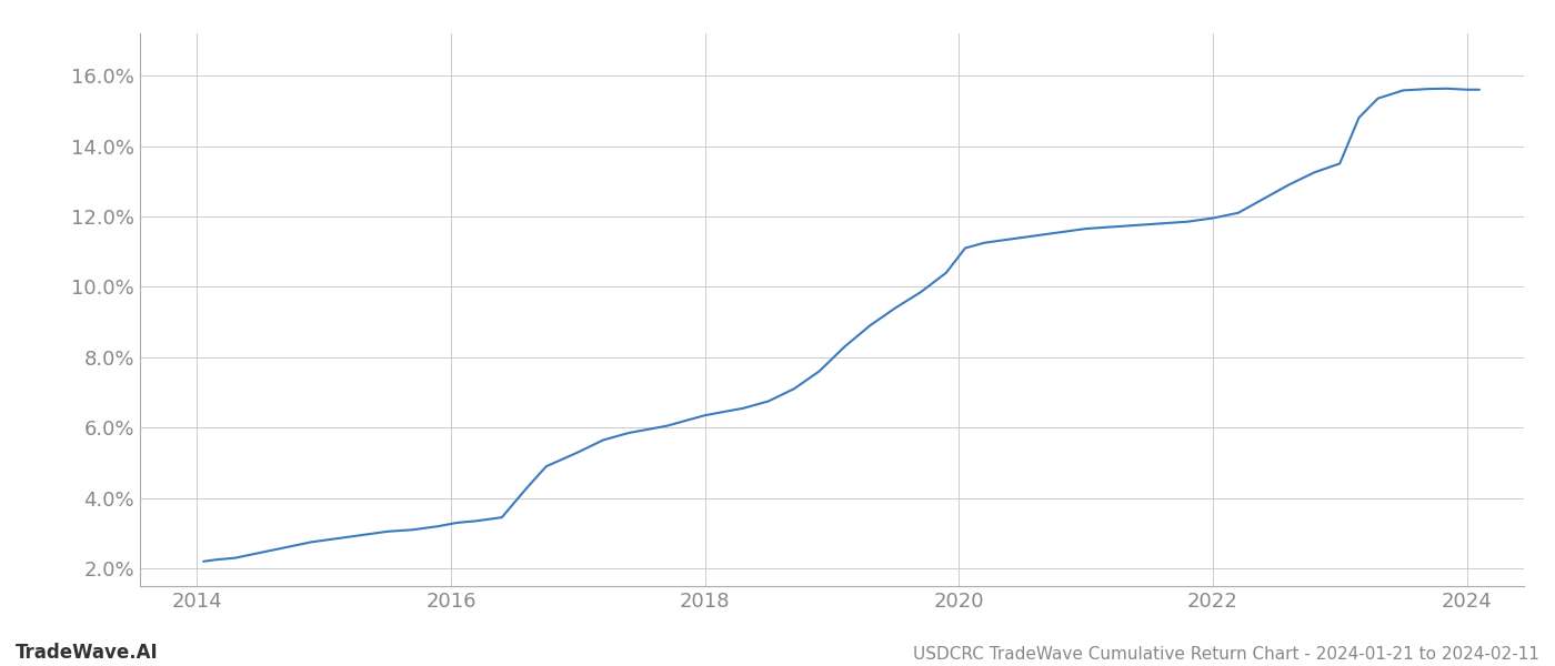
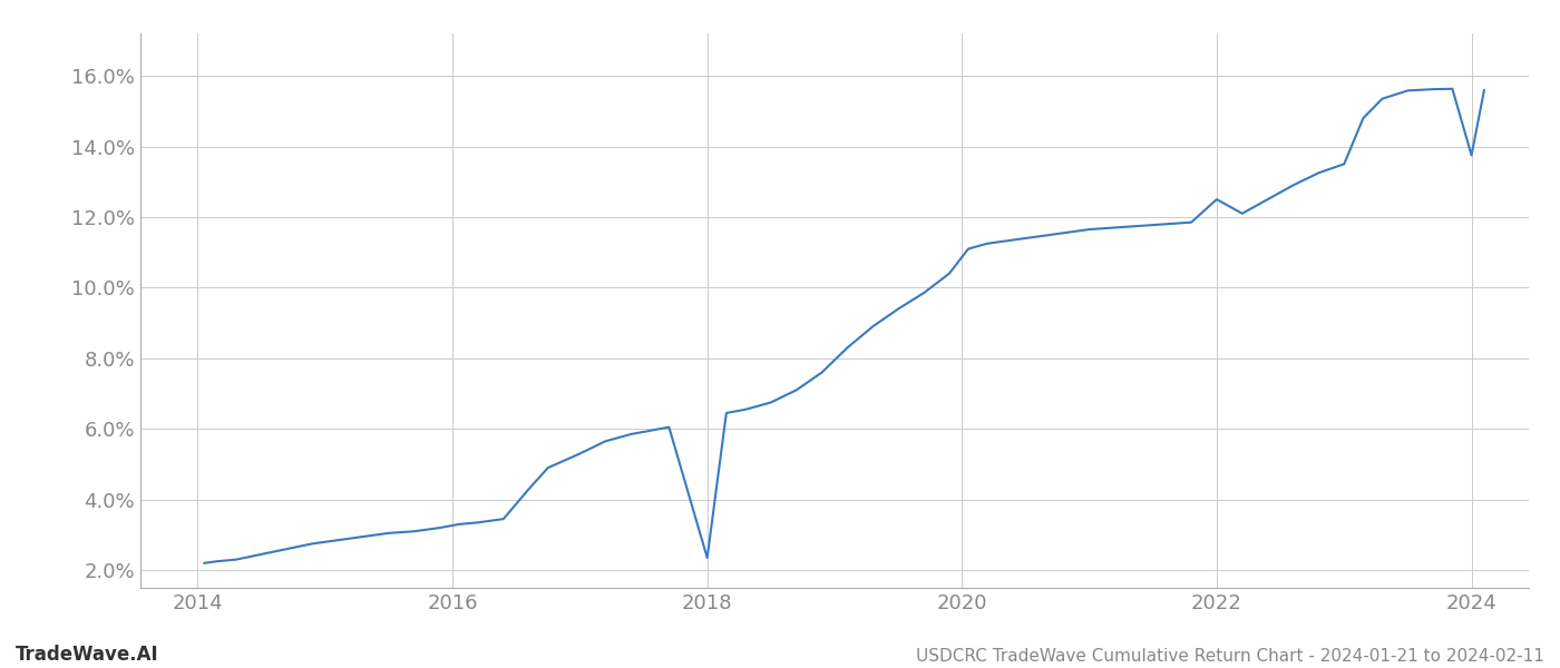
2018: 6.35% -> 2.35%
2022: 11.95% -> 12.50%
2024: 15.60% -> 13.75%
